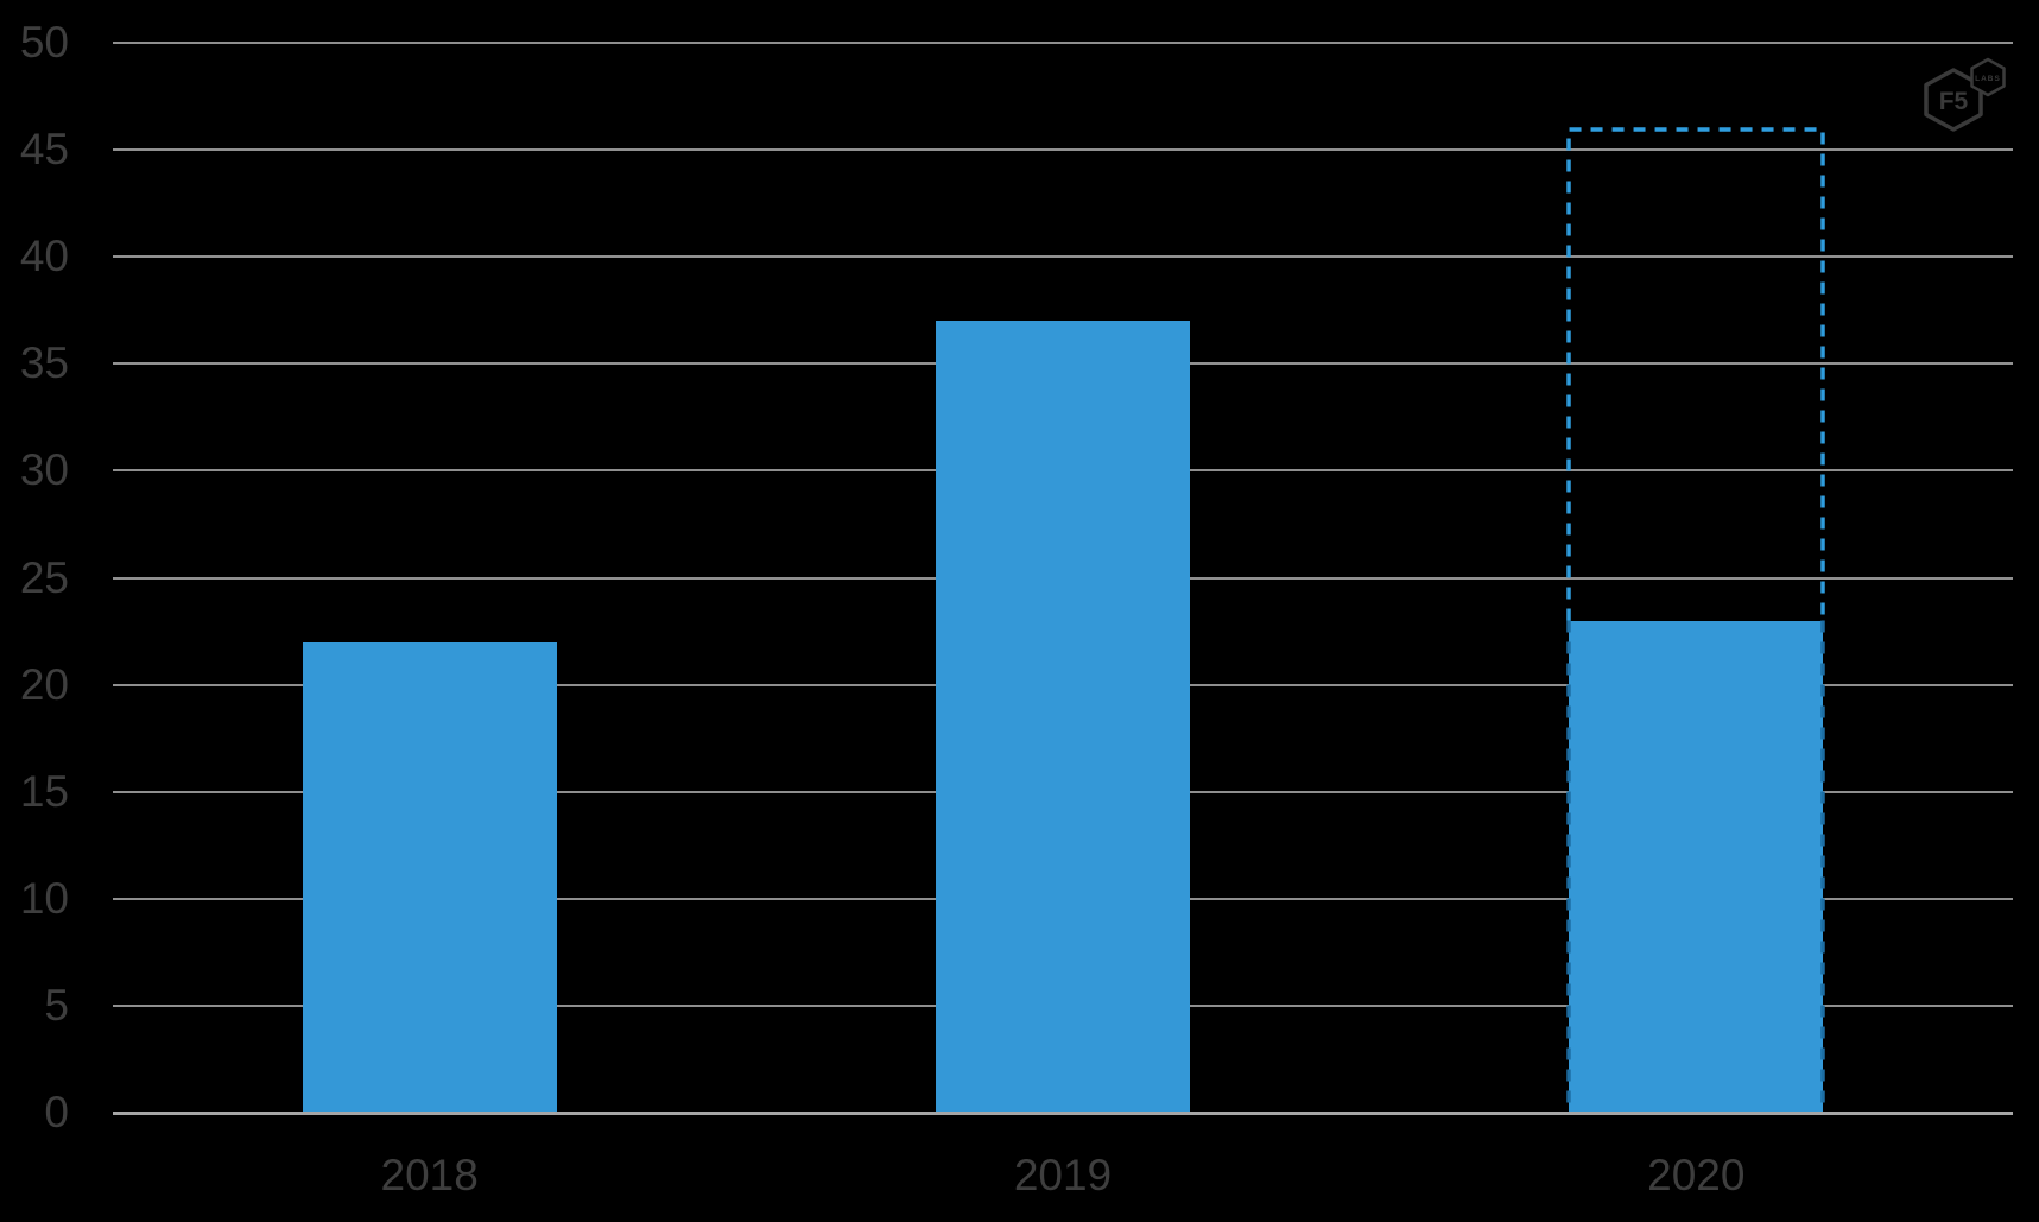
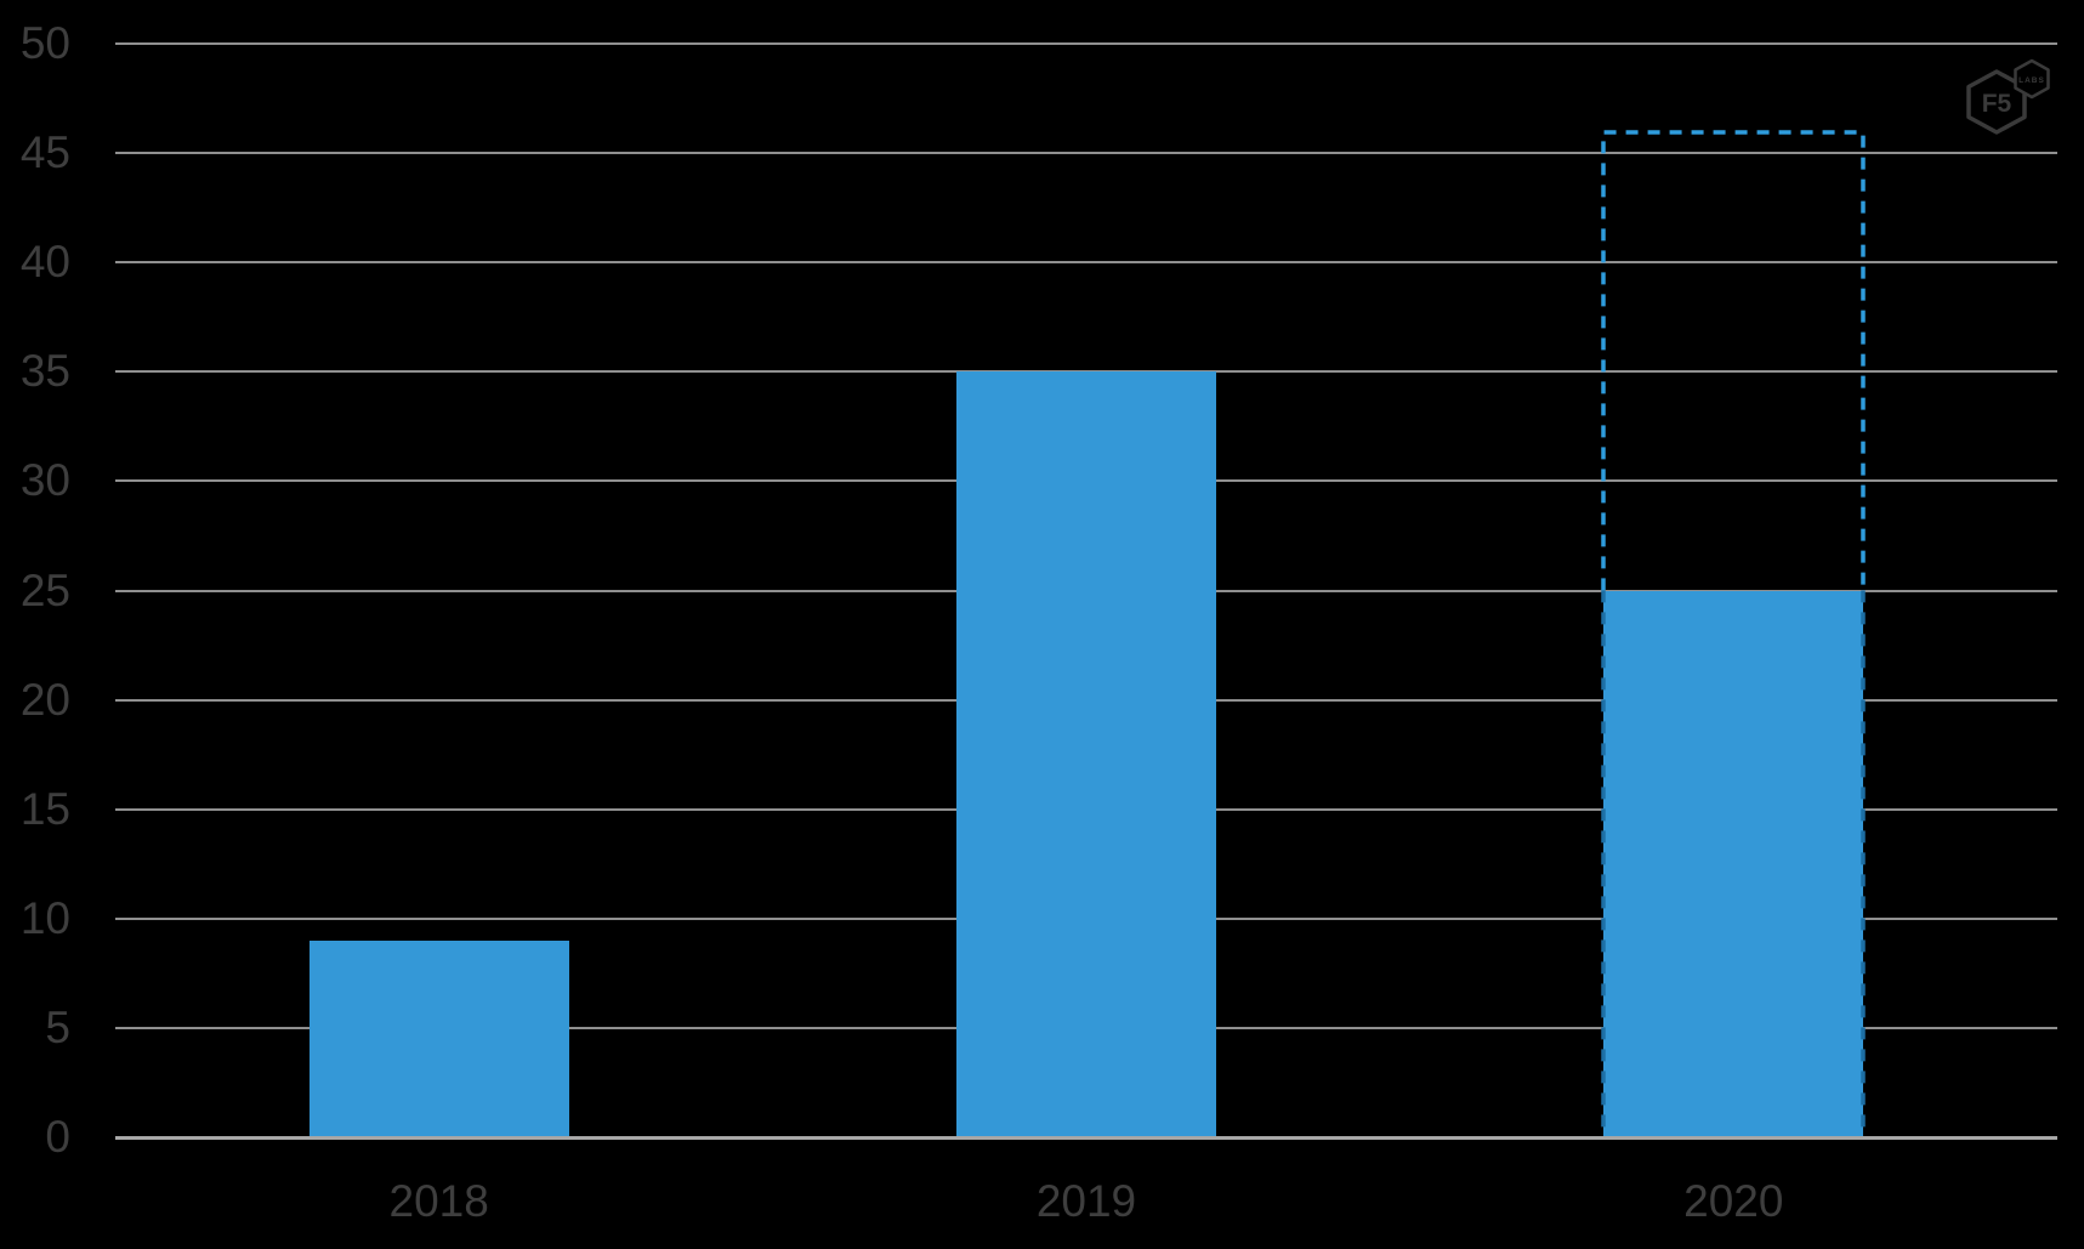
2018: 22 -> 9
2019: 37 -> 35
2020: 23 -> 25
